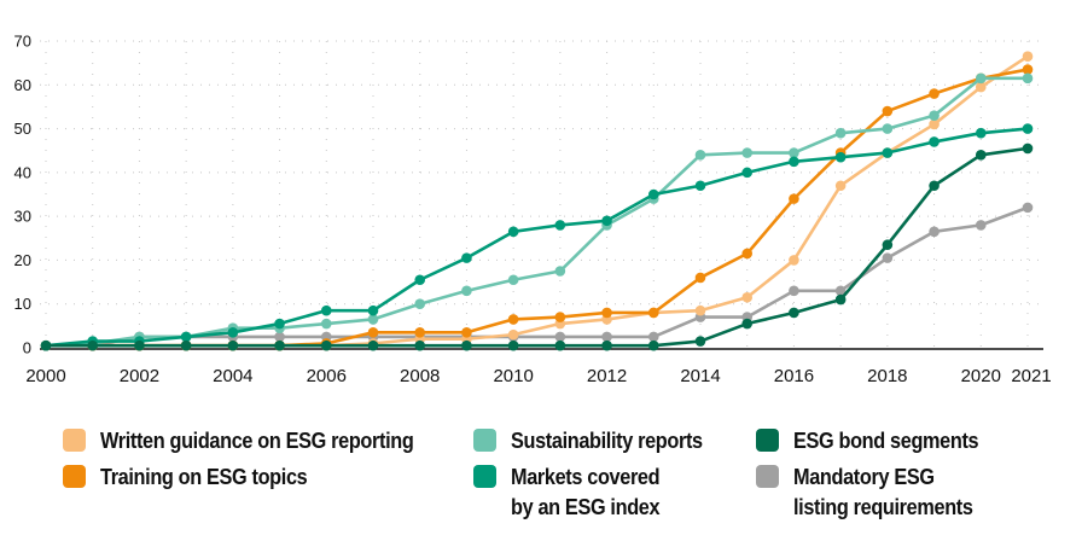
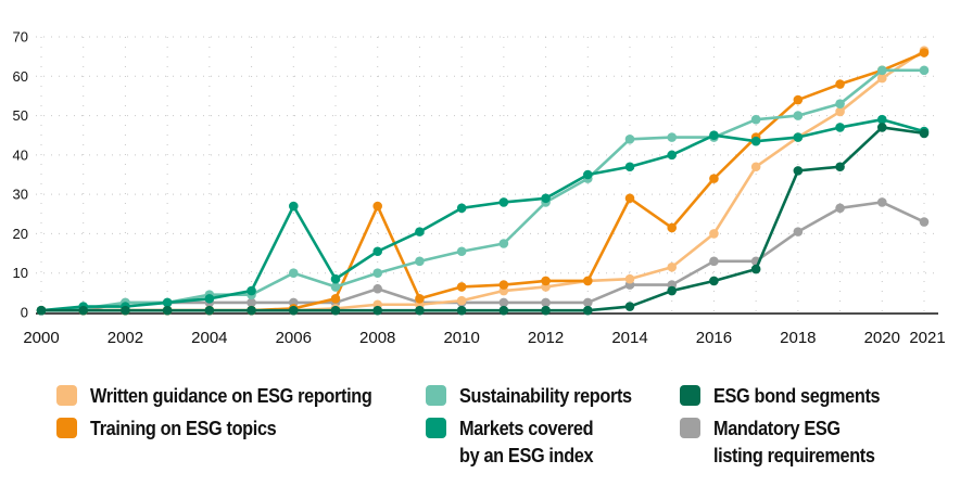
Sustainability reports/2006: 6 -> 10
Markets covered by an ESG index/2006: 8 -> 27
Training on ESG topics/2008: 4 -> 27
Mandatory ESG listing requirements/2008: 2 -> 6
Training on ESG topics/2014: 16 -> 29
Markets covered by an ESG index/2016: 42 -> 45
ESG bond segments/2018: 24 -> 36
ESG bond segments/2020: 44 -> 47
Training on ESG topics/2021: 64 -> 66
Markets covered by an ESG index/2021: 50 -> 46
Mandatory ESG listing requirements/2021: 32 -> 23
